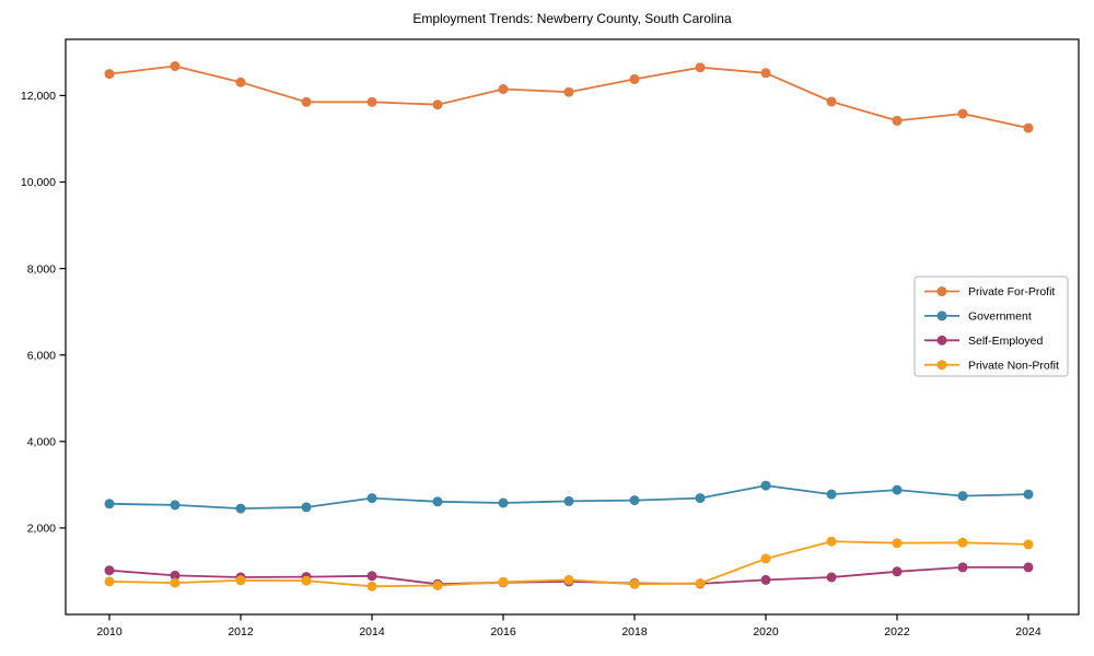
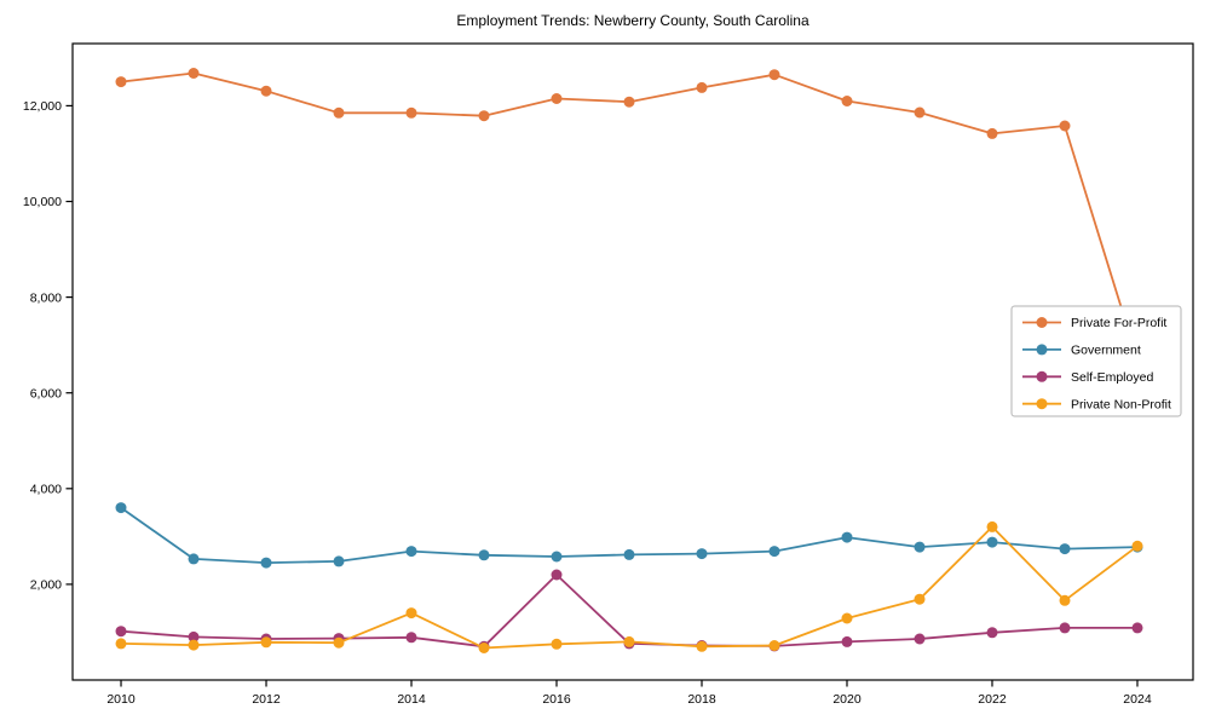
Government/2010: 2600 -> 3600
Private Non-Profit/2014: 600 -> 1400
Self-Employed/2016: 700 -> 2200
Private For-Profit/2020: 12500 -> 12100
Private Non-Profit/2022: 1600 -> 3200
Private For-Profit/2024: 11200 -> 6700
Private Non-Profit/2024: 1600 -> 2800
